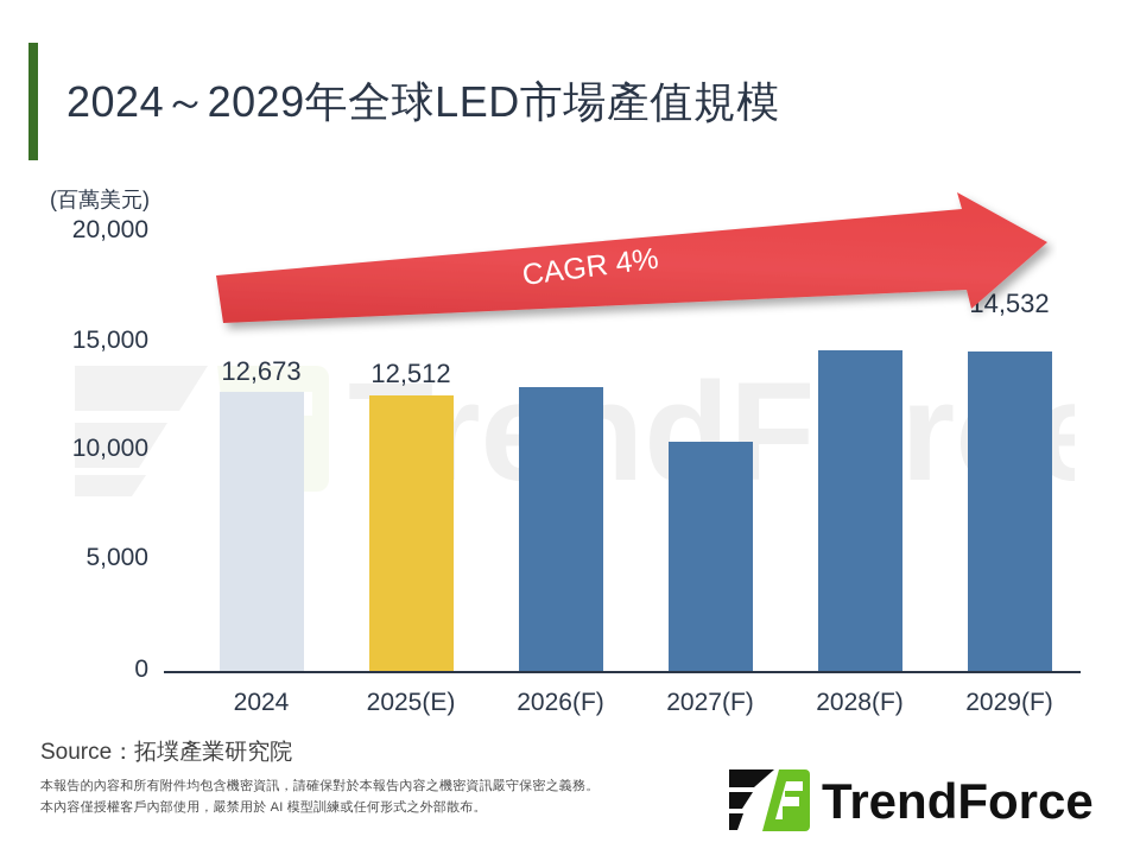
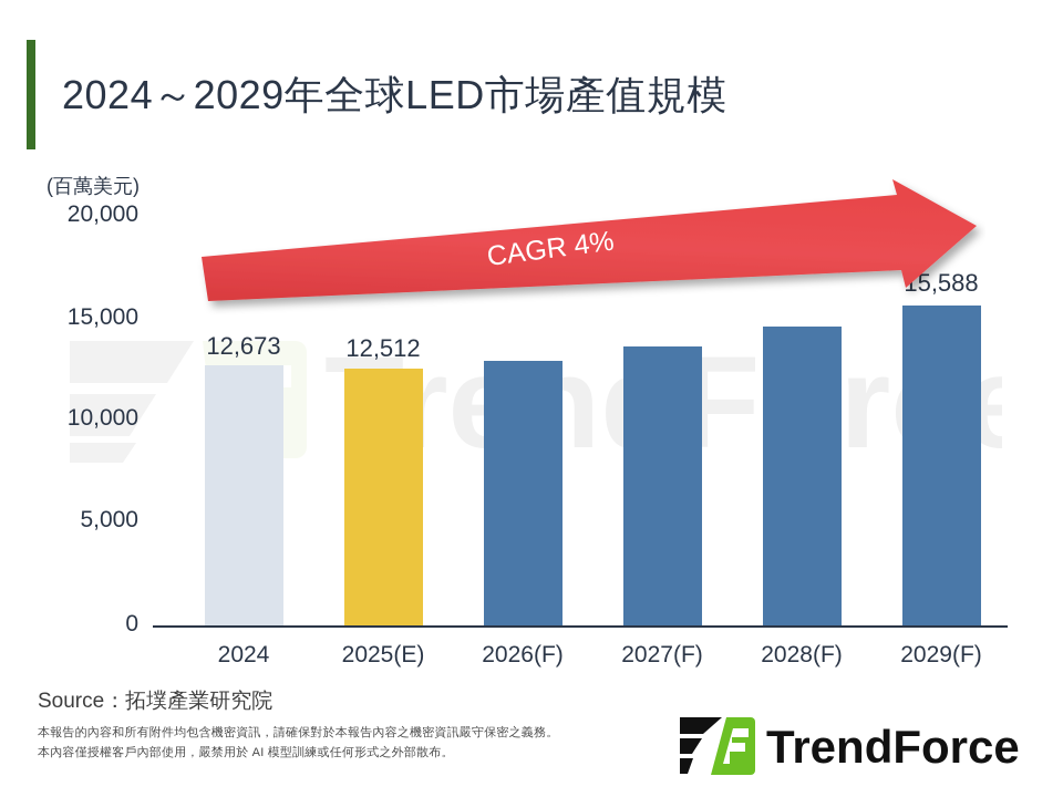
2027(F): 10400 -> 13600
2029(F): 14,532 -> 15,588
